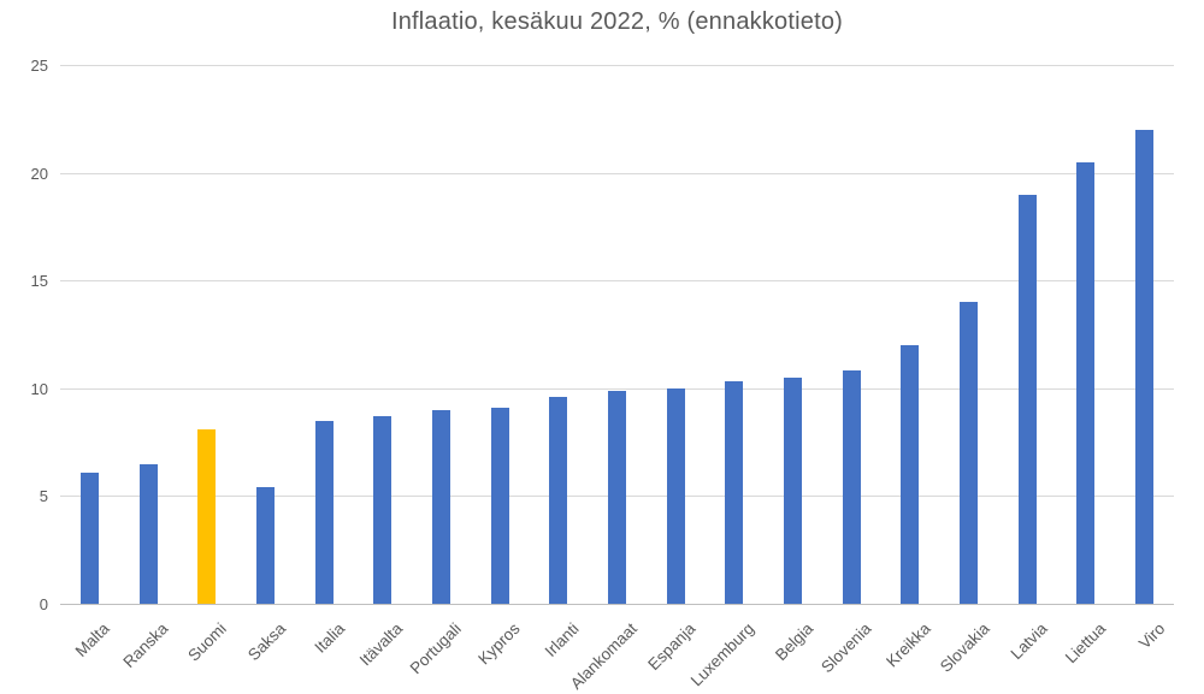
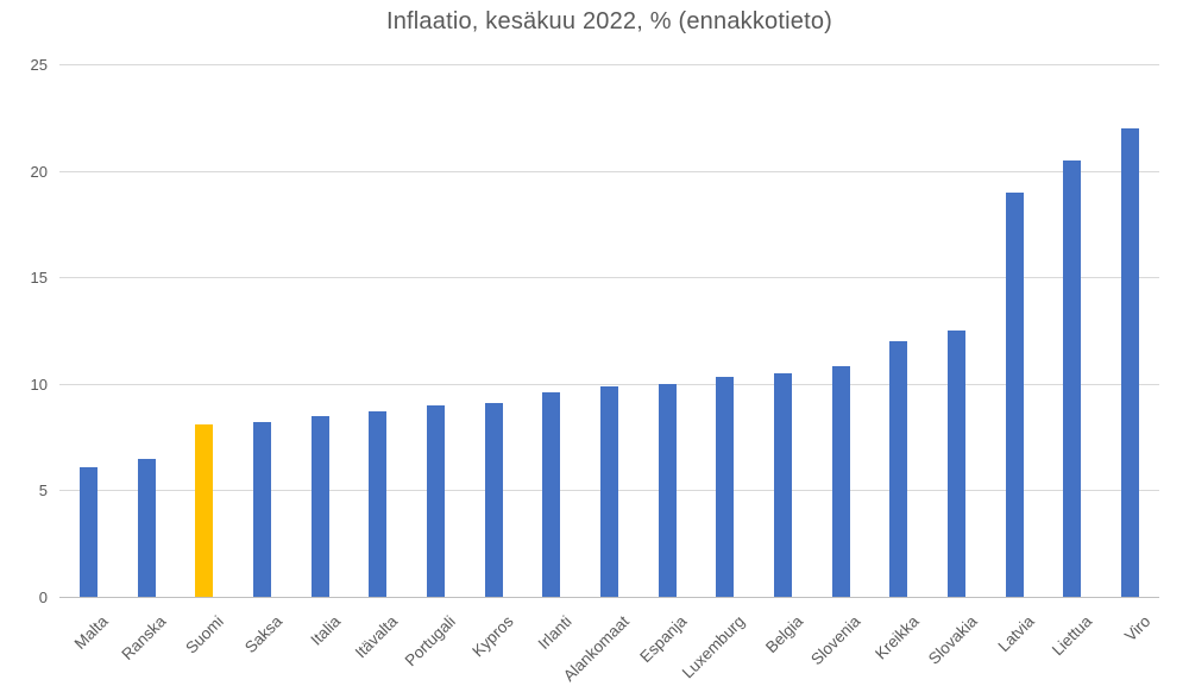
Saksa: 5.4 -> 8.2
Slovakia: 14.0 -> 12.5
